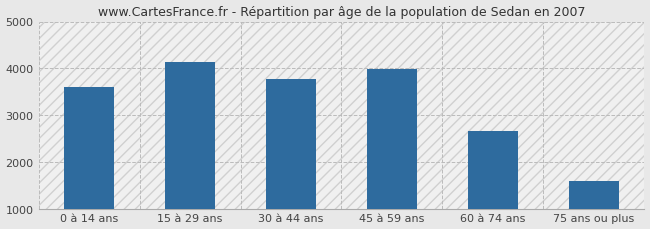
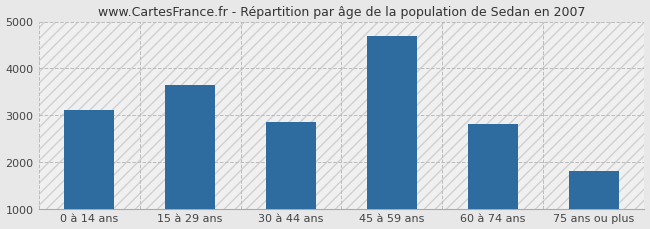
0 à 14 ans: 3600 -> 3100
15 à 29 ans: 4130 -> 3650
30 à 44 ans: 3780 -> 2850
45 à 59 ans: 3990 -> 4700
60 à 74 ans: 2650 -> 2800
75 ans ou plus: 1580 -> 1800
